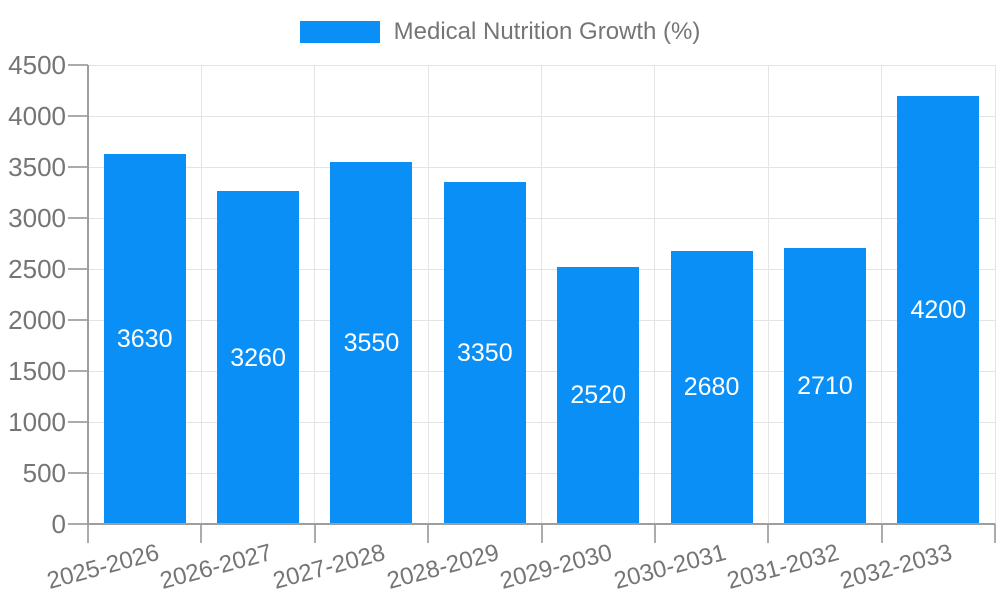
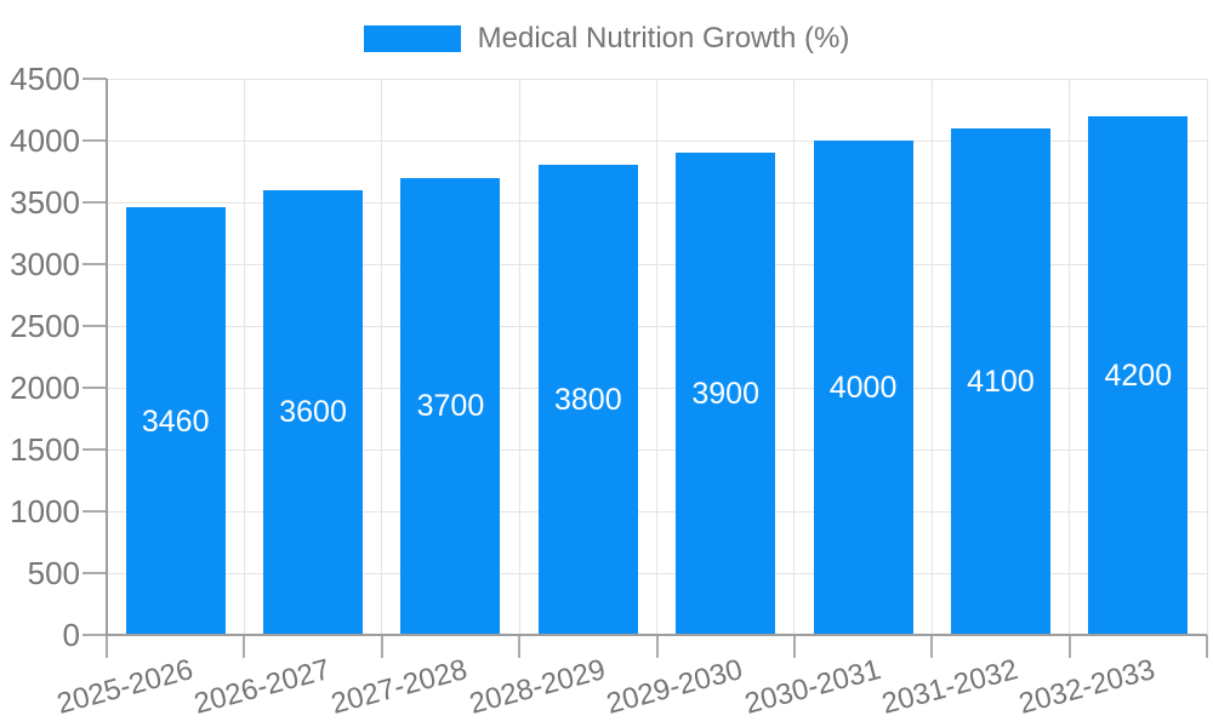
2025-2026: 3630 -> 3460
2026-2027: 3260 -> 3600
2027-2028: 3550 -> 3700
2028-2029: 3350 -> 3800
2029-2030: 2520 -> 3900
2030-2031: 2680 -> 4000
2031-2032: 2710 -> 4100
